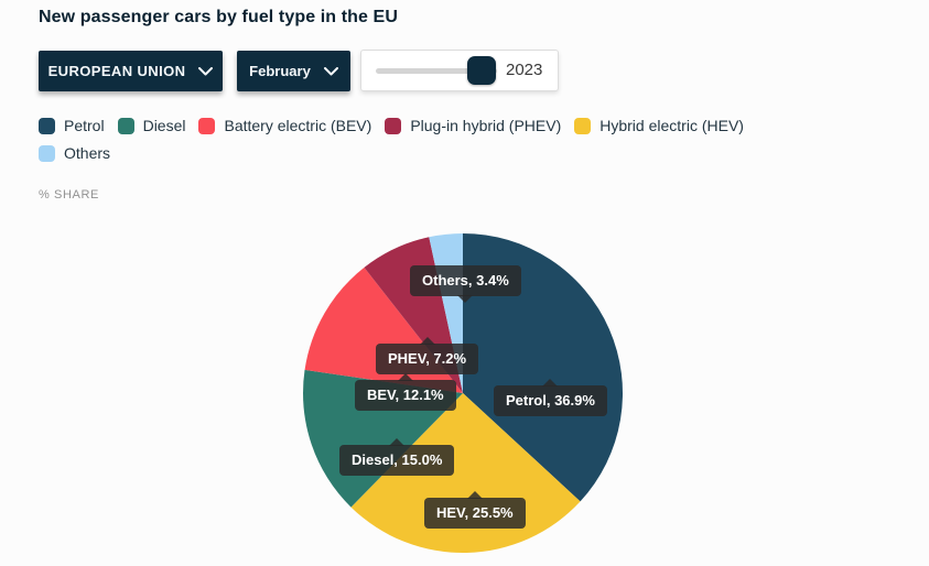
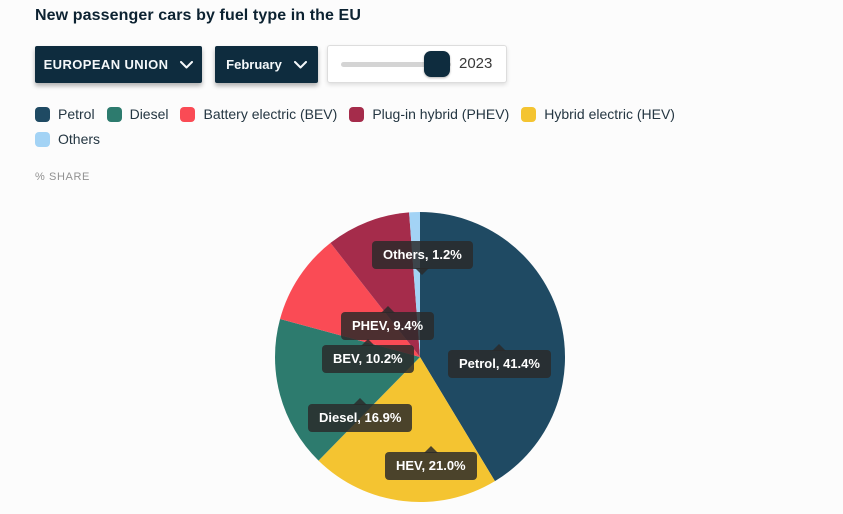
Petrol: 36.9% -> 41.4%
Hybrid electric (HEV): 25.5% -> 21.0%
Diesel: 15.0% -> 16.9%
Battery electric (BEV): 12.1% -> 10.2%
Plug-in hybrid (PHEV): 7.2% -> 9.4%
Others: 3.4% -> 1.2%
